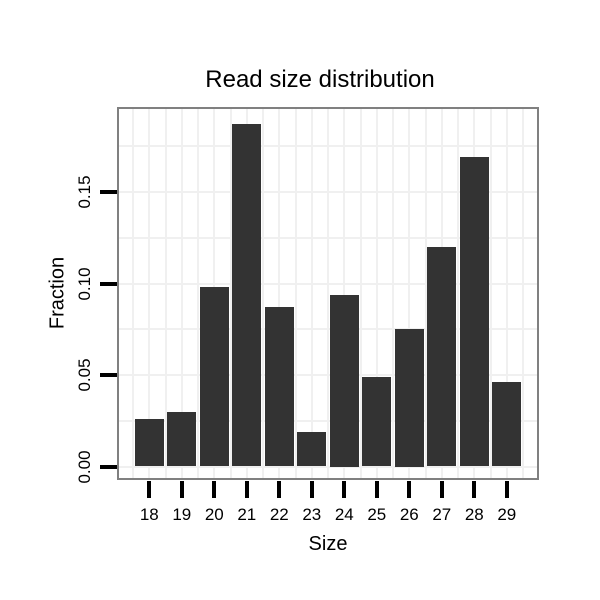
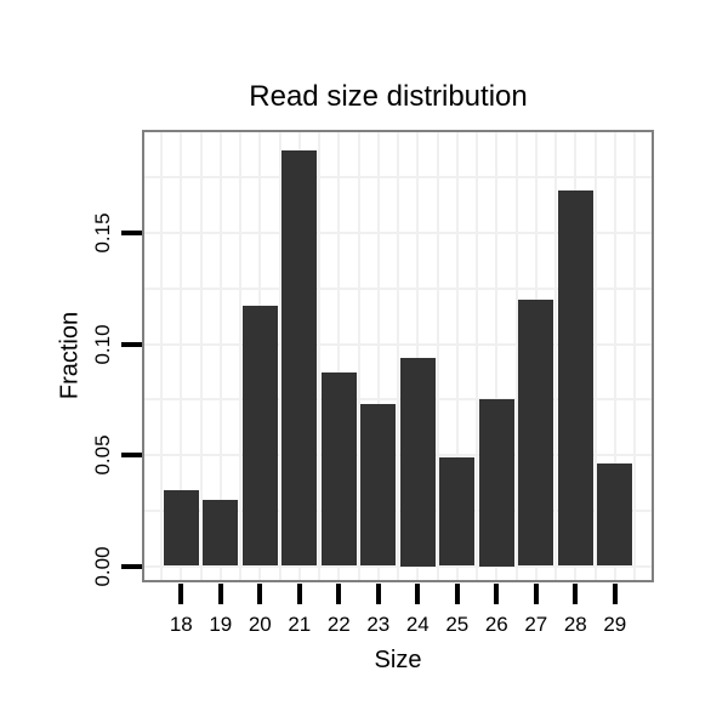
18: 0.026 -> 0.034
20: 0.098 -> 0.117
23: 0.019 -> 0.073
